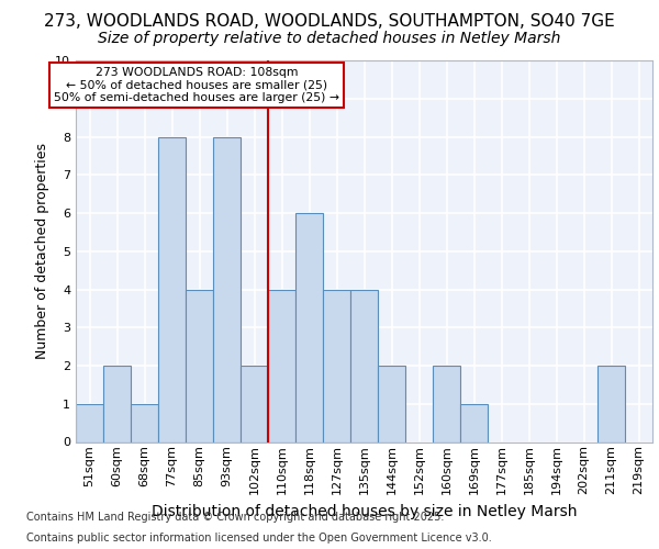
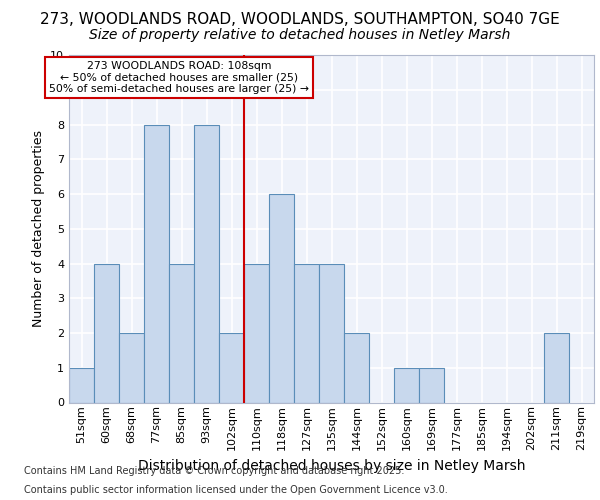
60sqm: 2 -> 4
68sqm: 1 -> 2
160sqm: 2 -> 1
